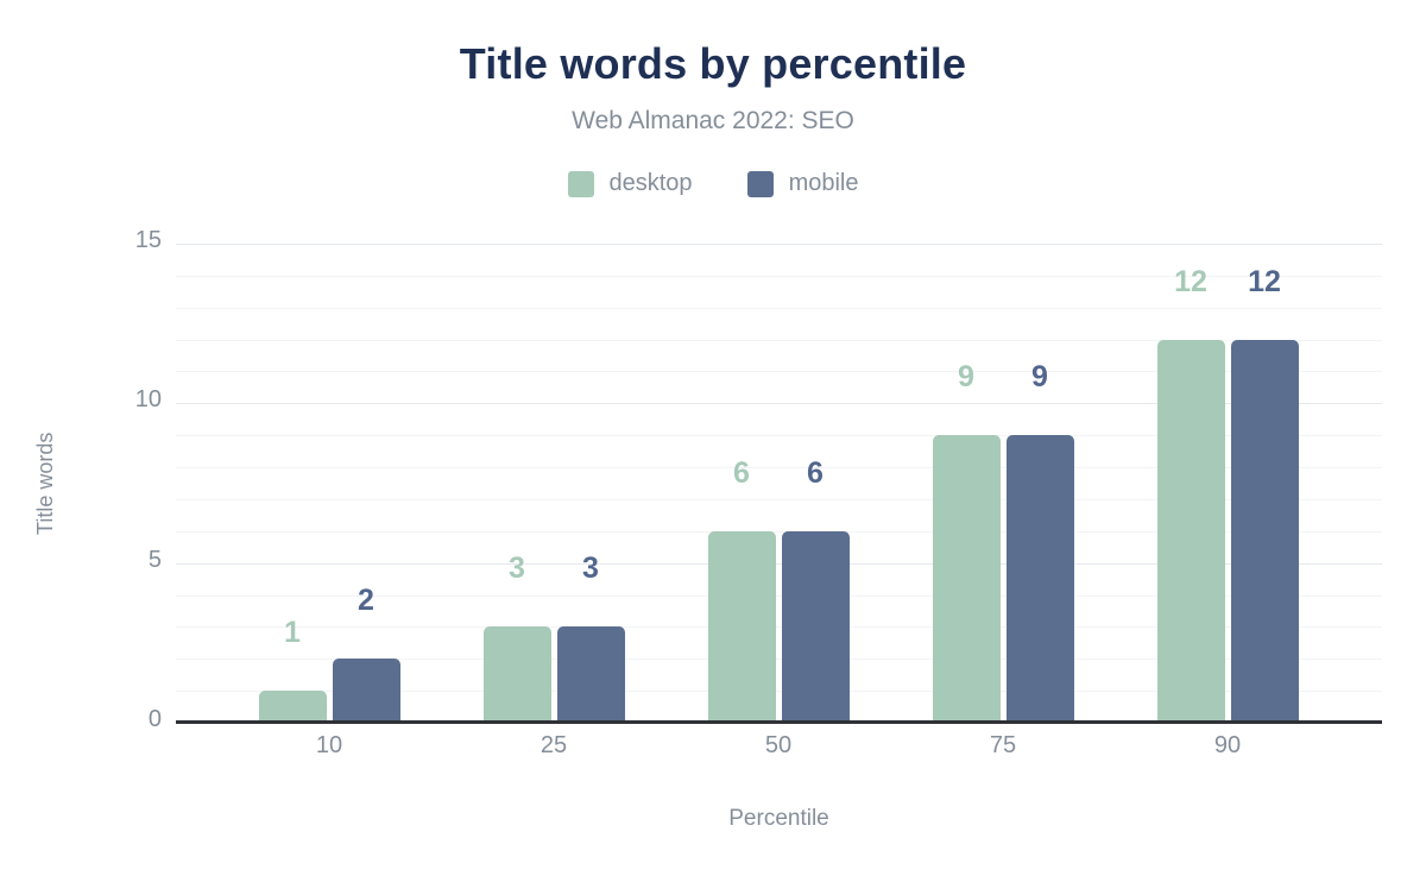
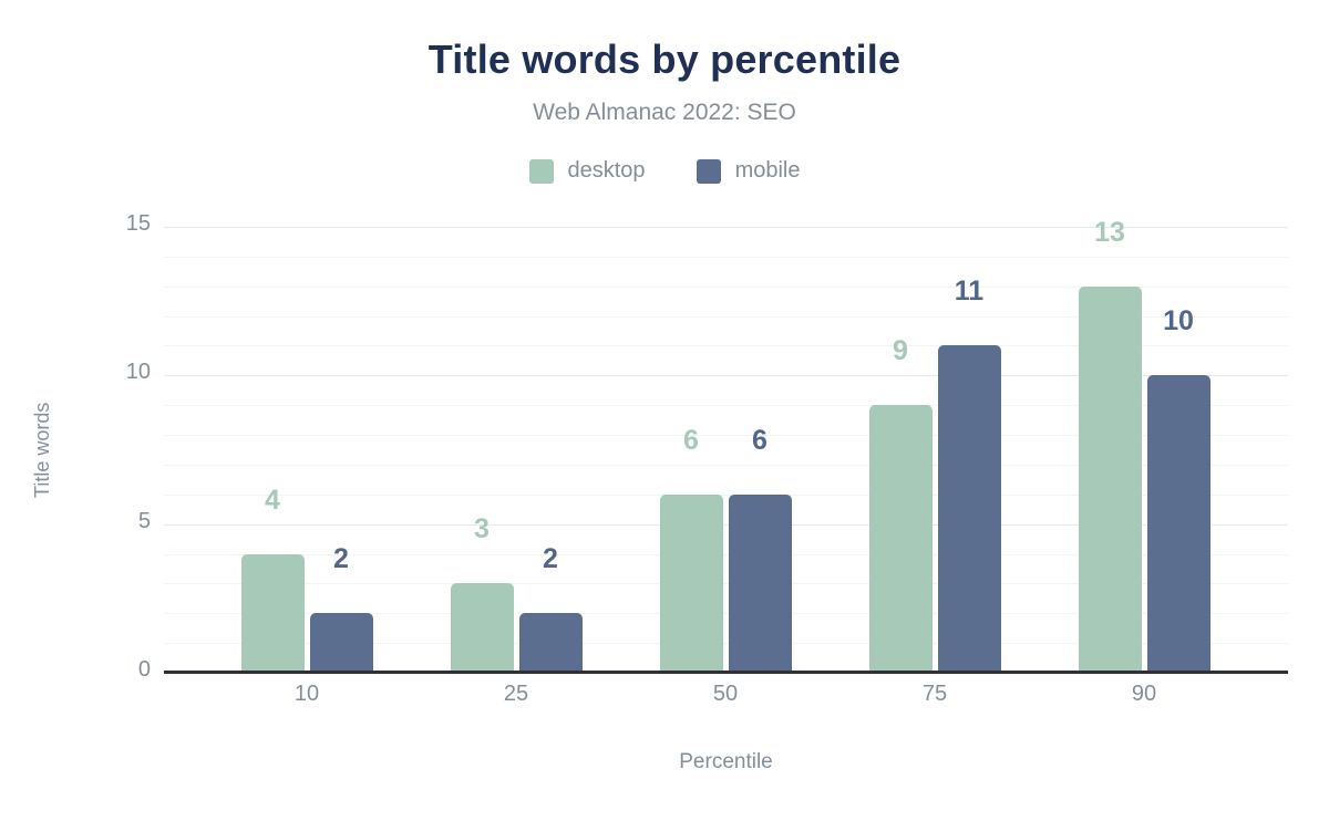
desktop/10: 1 -> 4
mobile/25: 3 -> 2
mobile/75: 9 -> 11
desktop/90: 12 -> 13
mobile/90: 12 -> 10
